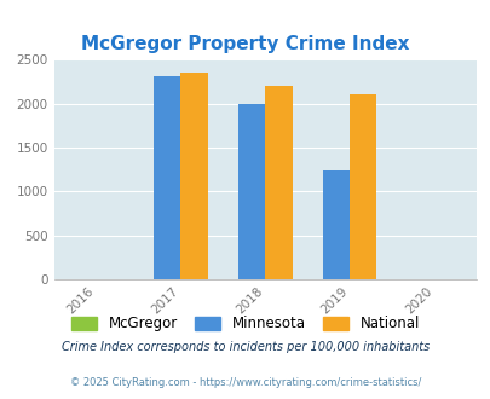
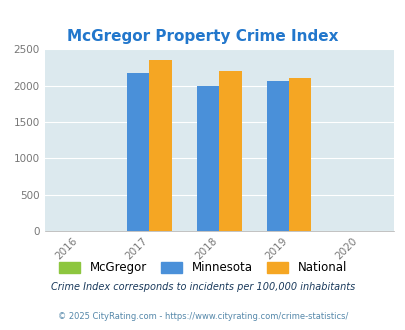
Minnesota/2017: 2320 -> 2180
Minnesota/2019: 1240 -> 2060
